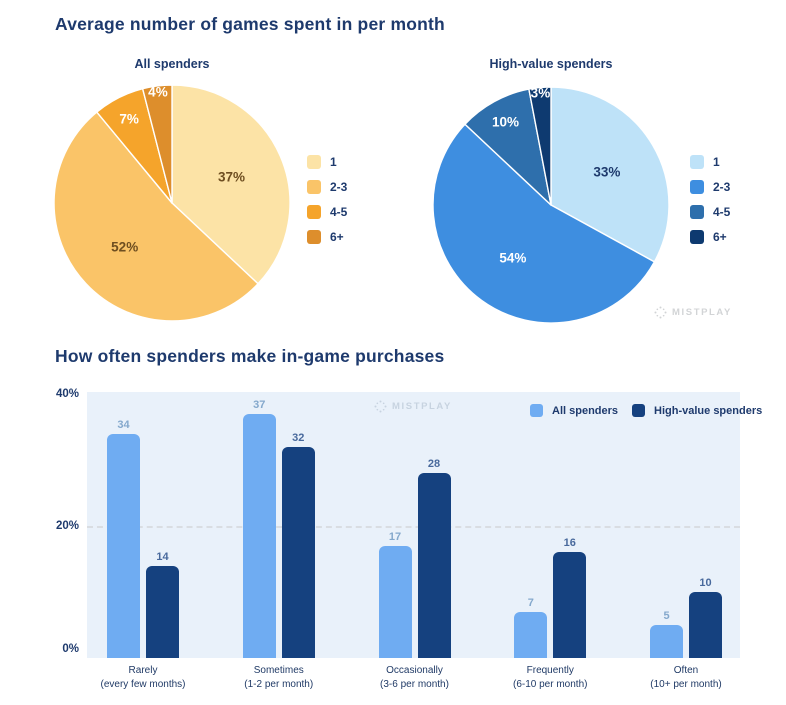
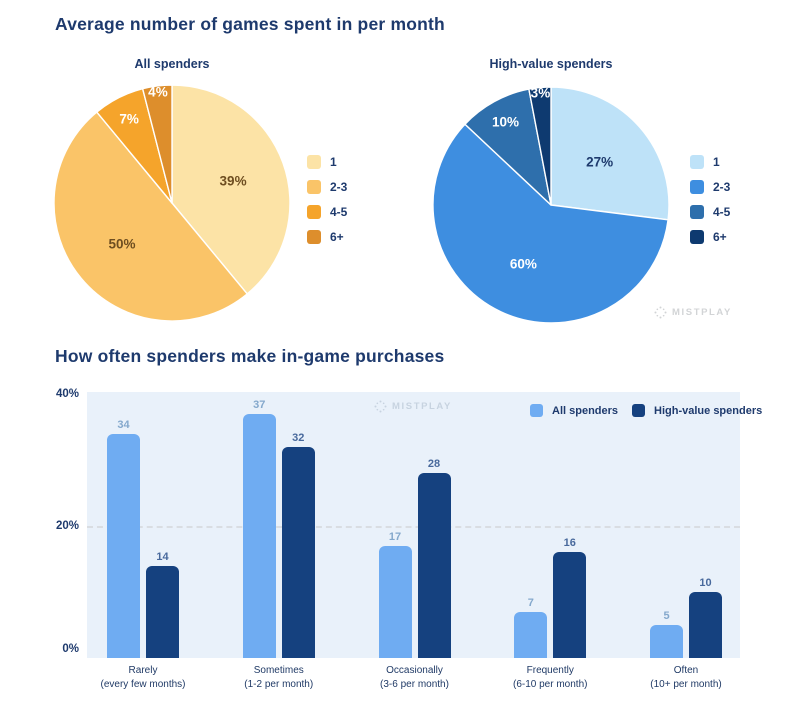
All spenders/1: 37% -> 39%
All spenders/2-3: 52% -> 50%
High-value spenders/1: 33% -> 27%
High-value spenders/2-3: 54% -> 60%
